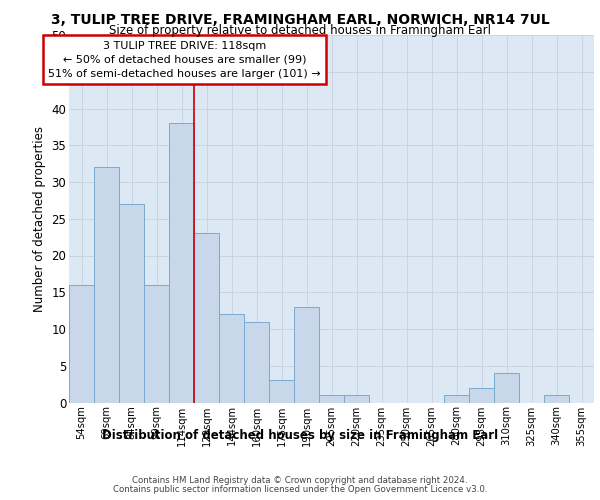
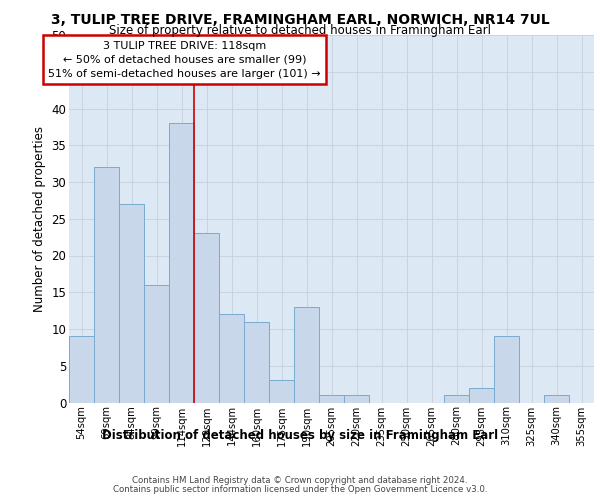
54sqm: 16 -> 9
310sqm: 4 -> 9
